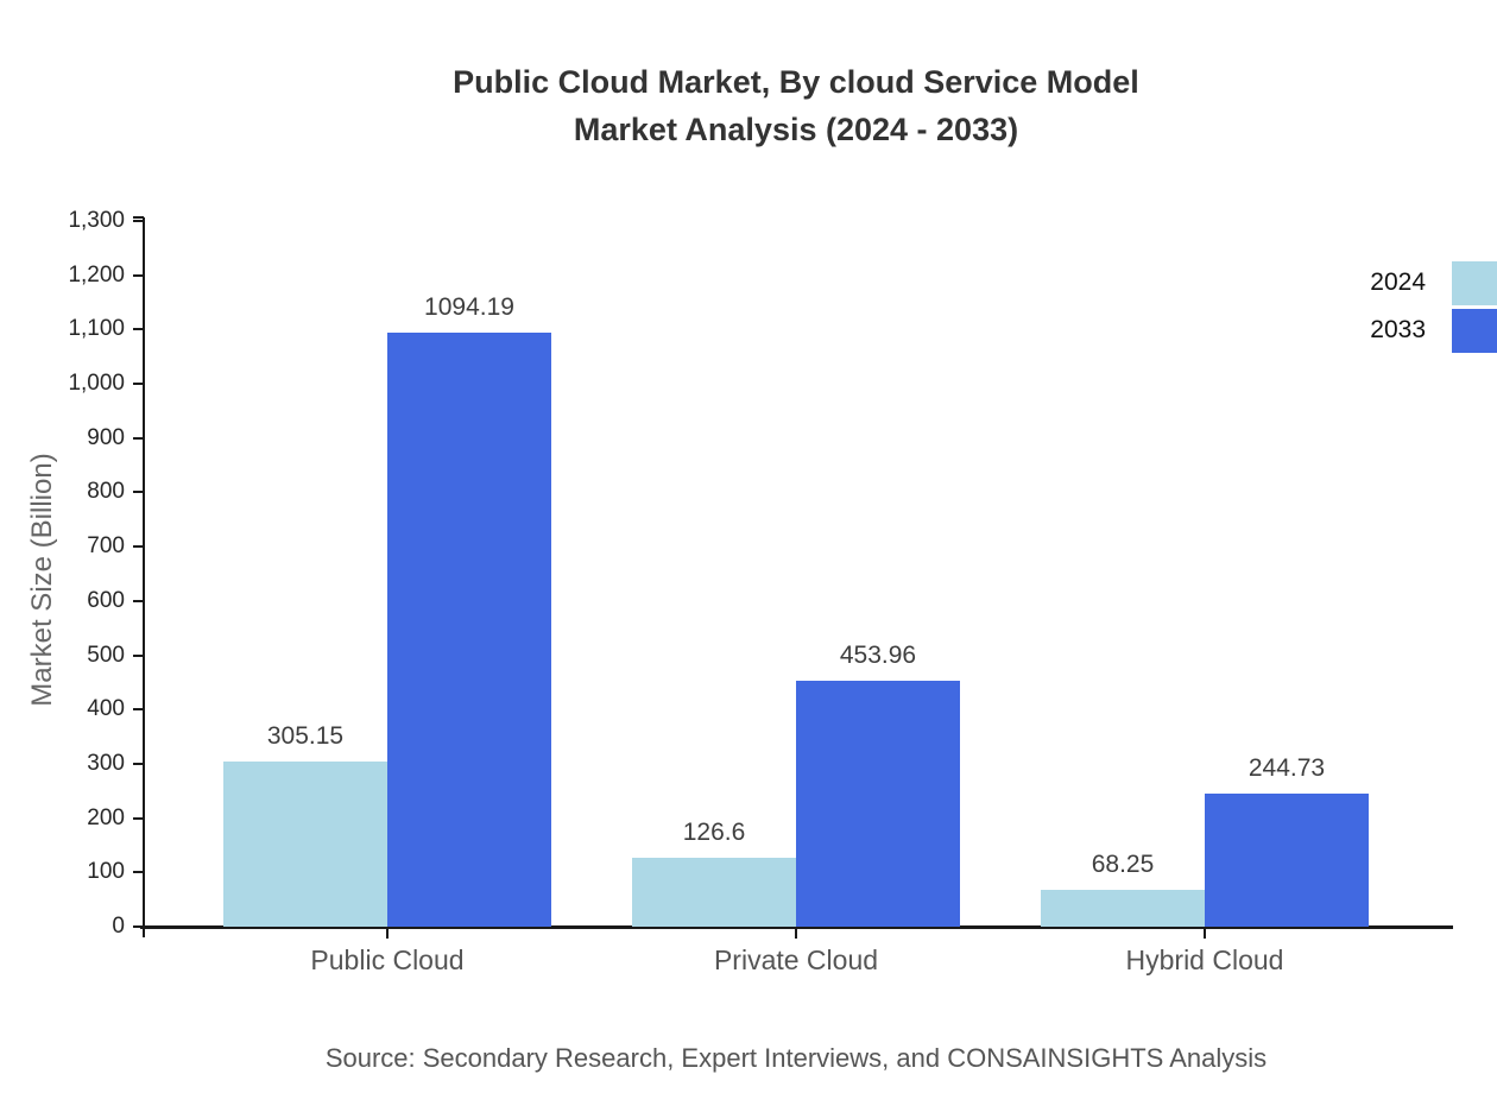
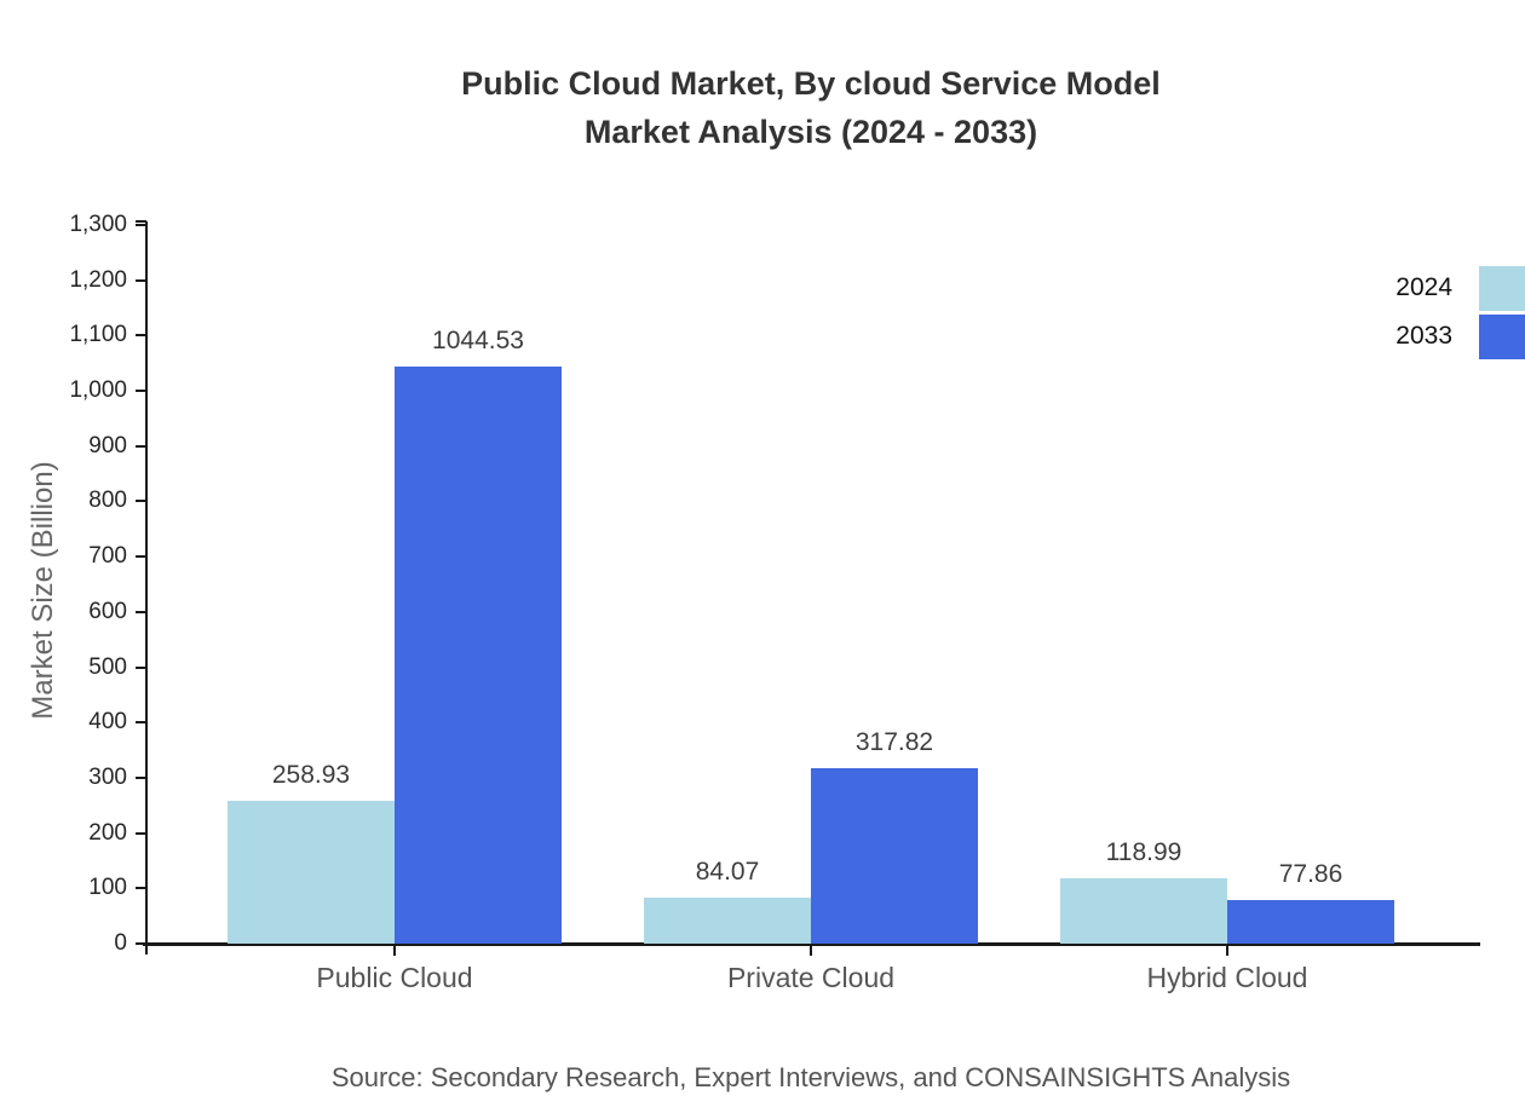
2024/Public Cloud: 305.15 -> 258.93
2033/Public Cloud: 1094.19 -> 1044.53
2024/Private Cloud: 126.6 -> 84.07
2033/Private Cloud: 453.96 -> 317.82
2024/Hybrid Cloud: 68.25 -> 118.99
2033/Hybrid Cloud: 244.73 -> 77.86
